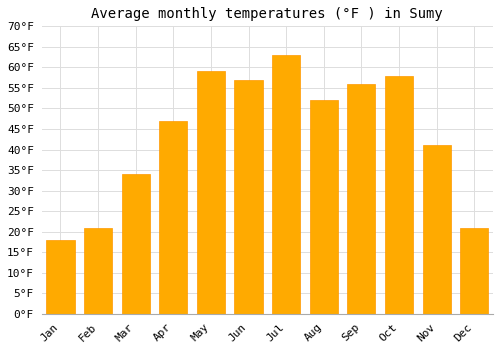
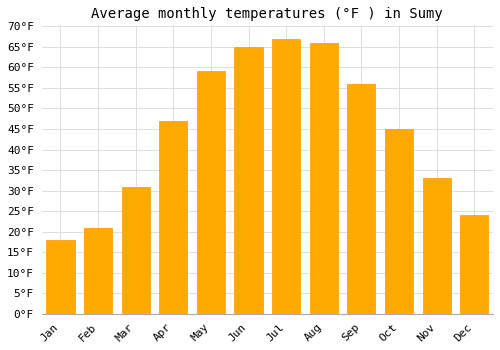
Mar: 34°F -> 31°F
Jun: 57°F -> 65°F
Jul: 63°F -> 67°F
Aug: 52°F -> 66°F
Oct: 58°F -> 45°F
Nov: 41°F -> 33°F
Dec: 21°F -> 24°F
